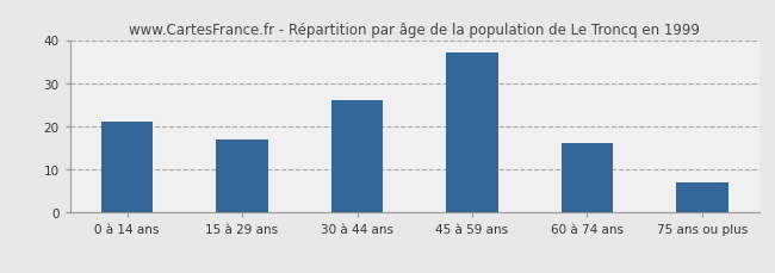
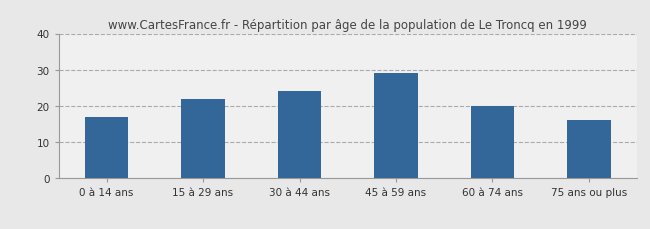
0 à 14 ans: 21 -> 17
15 à 29 ans: 17 -> 22
30 à 44 ans: 26 -> 24
45 à 59 ans: 37 -> 29
60 à 74 ans: 16 -> 20
75 ans ou plus: 7 -> 16
